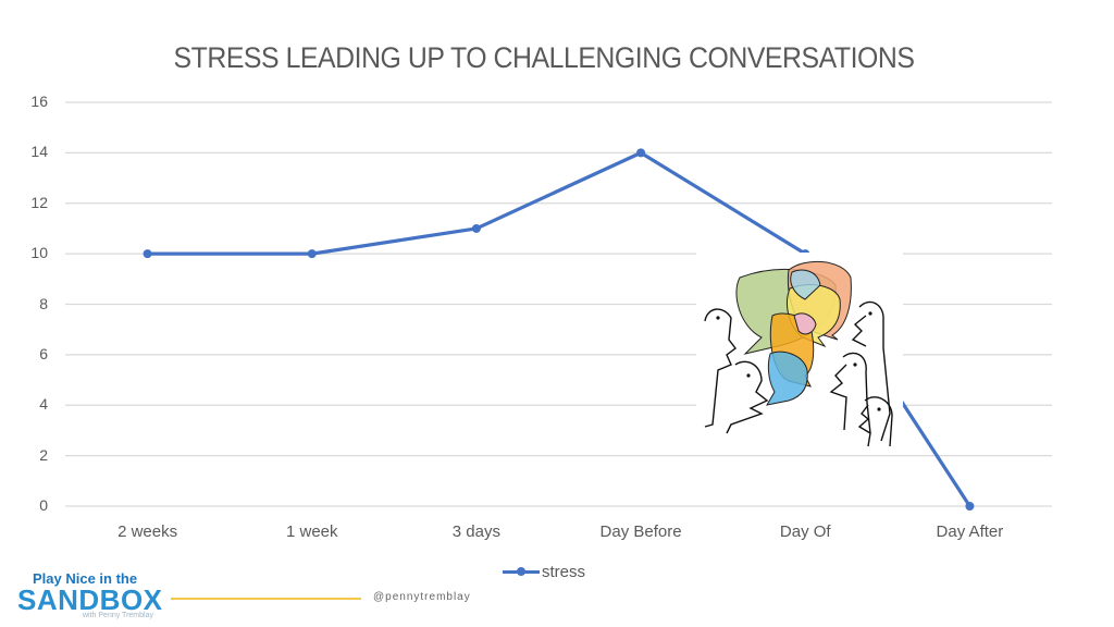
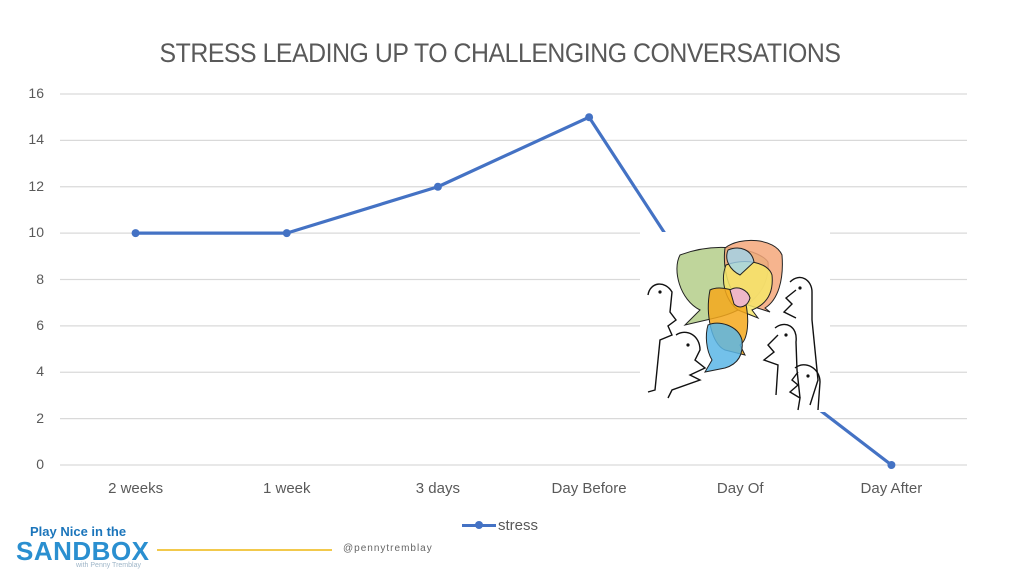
3 days: 11 -> 12
Day Before: 14 -> 15
Day Of: 10 -> 5
